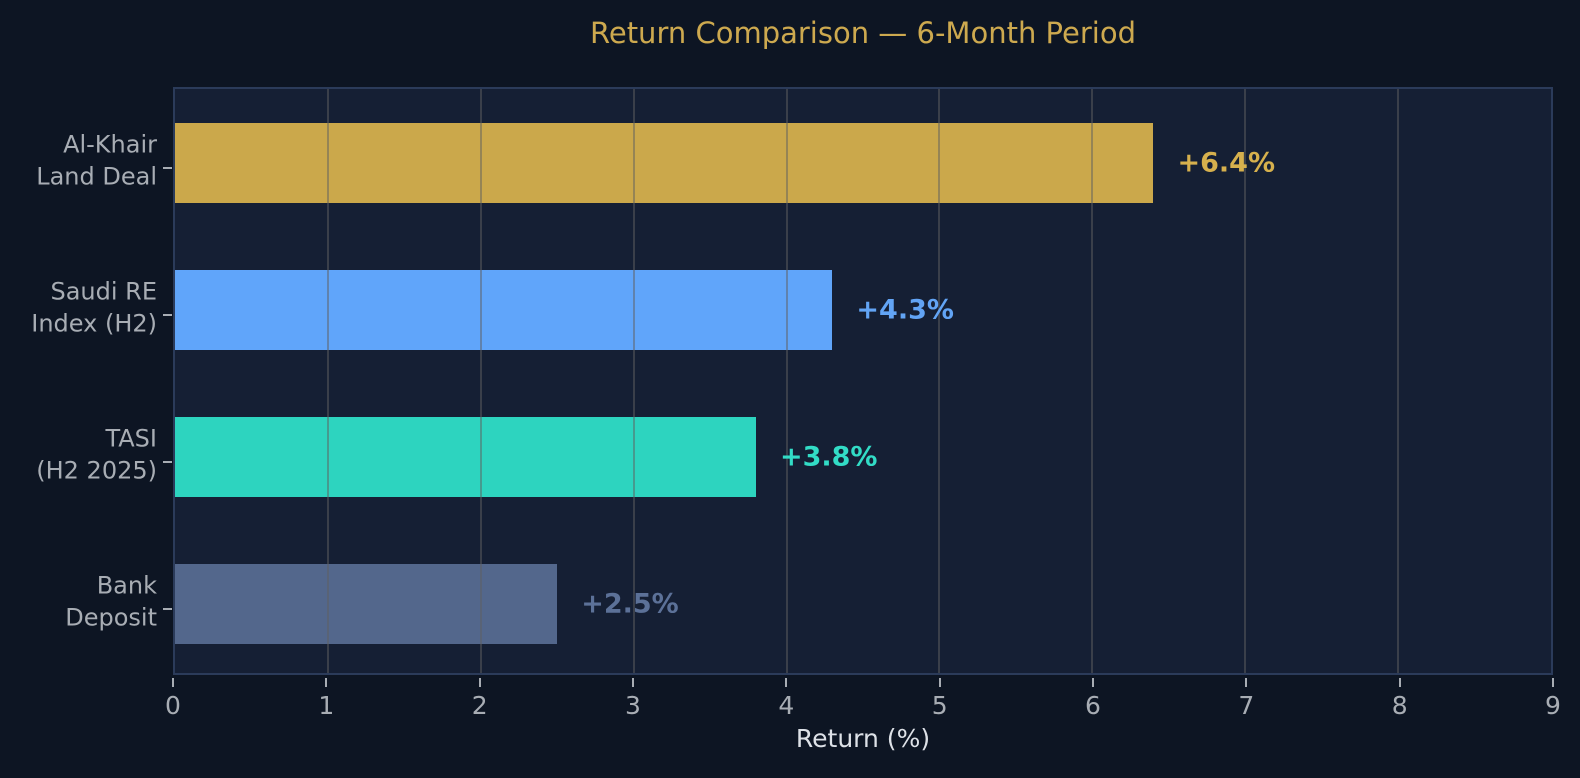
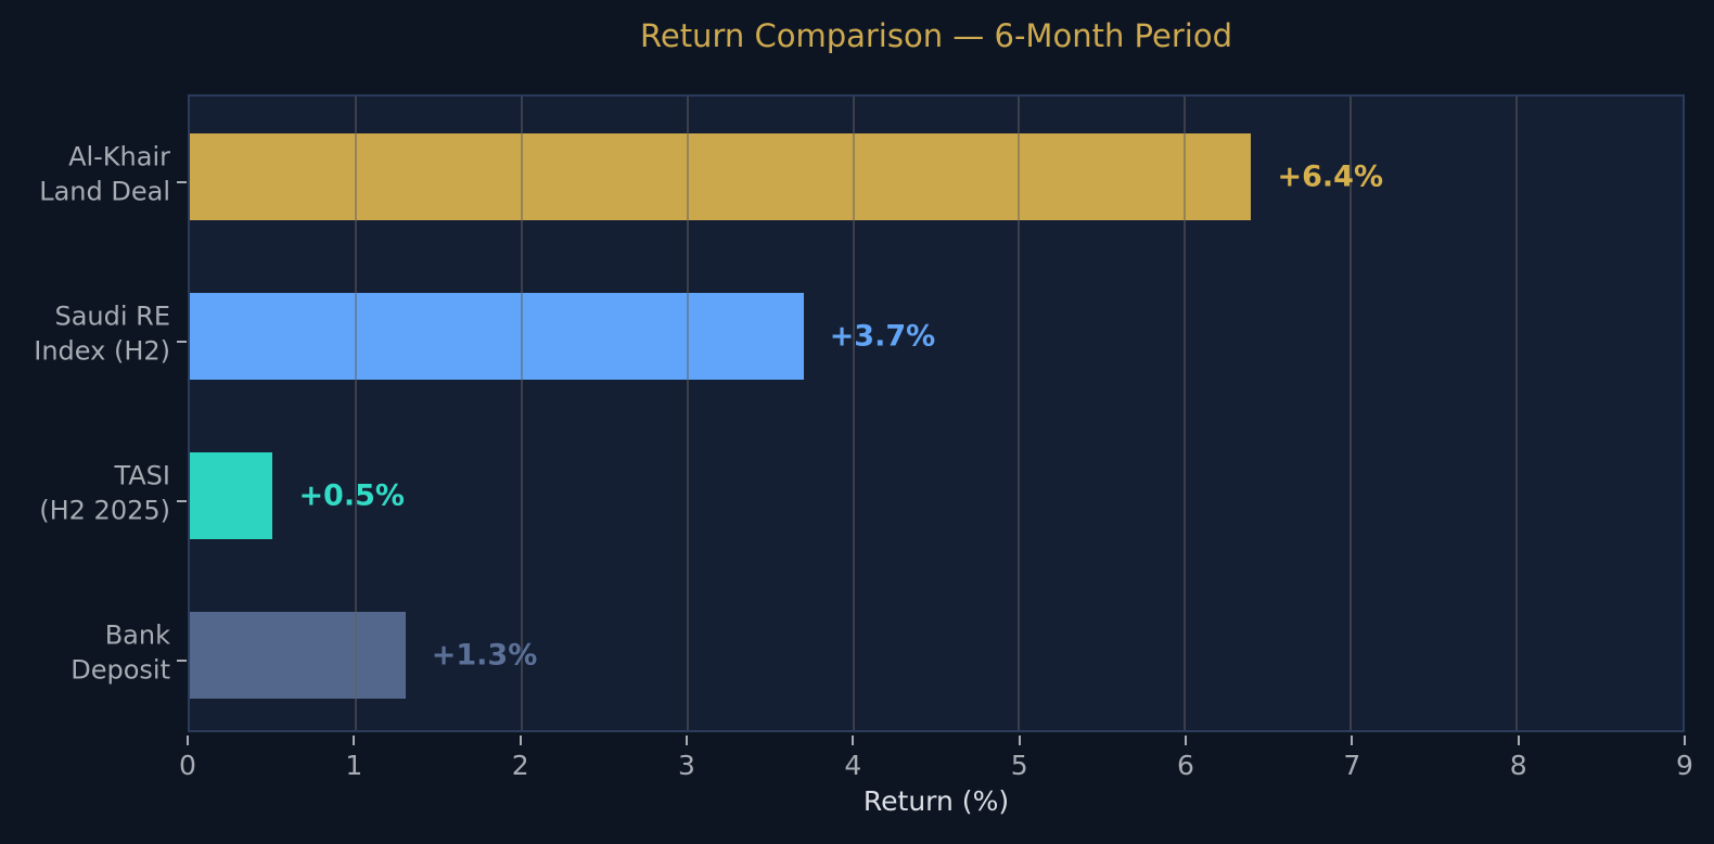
Saudi RE Index (H2): +4.3% -> +3.7%
TASI (H2 2025): +3.8% -> +0.5%
Bank Deposit: +2.5% -> +1.3%
